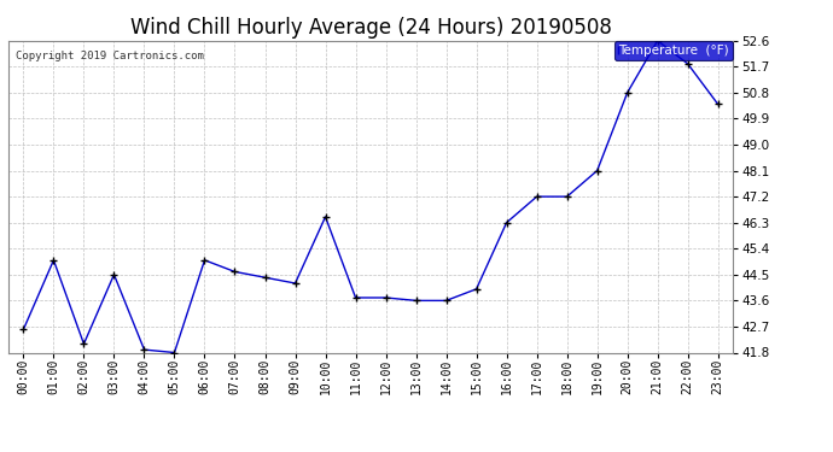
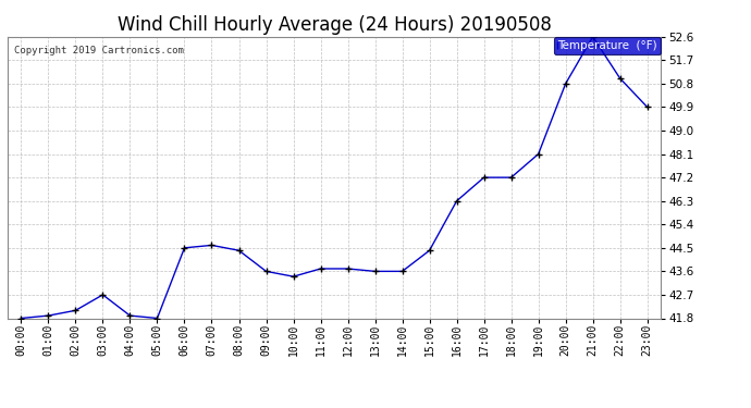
00:00: 42.6 -> 41.8
01:00: 45.0 -> 41.9
03:00: 44.5 -> 42.7
06:00: 45.0 -> 44.5
09:00: 44.2 -> 43.6
10:00: 46.5 -> 43.4
15:00: 44.0 -> 44.4
22:00: 51.8 -> 51.0
23:00: 50.4 -> 49.9
